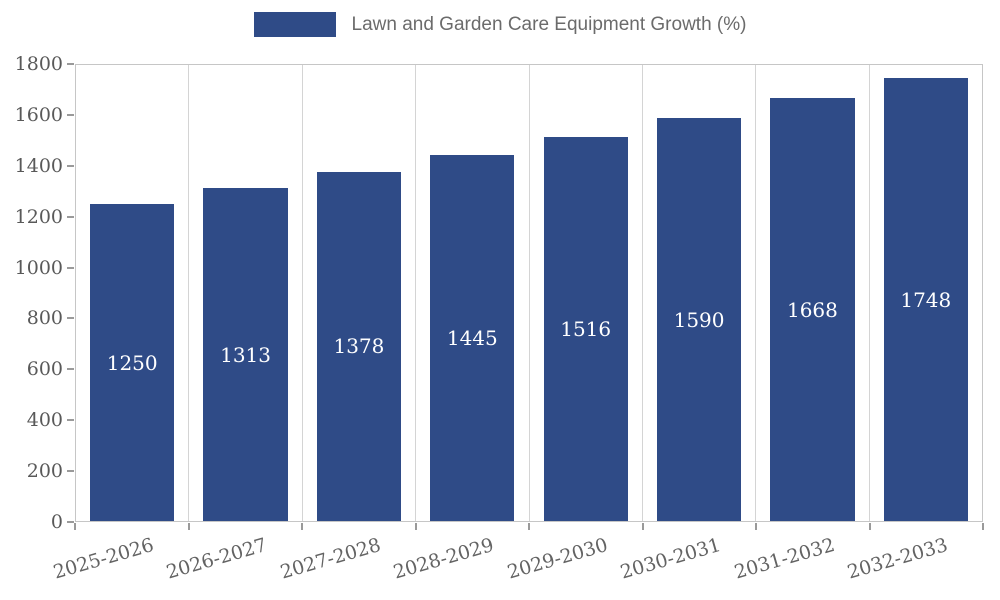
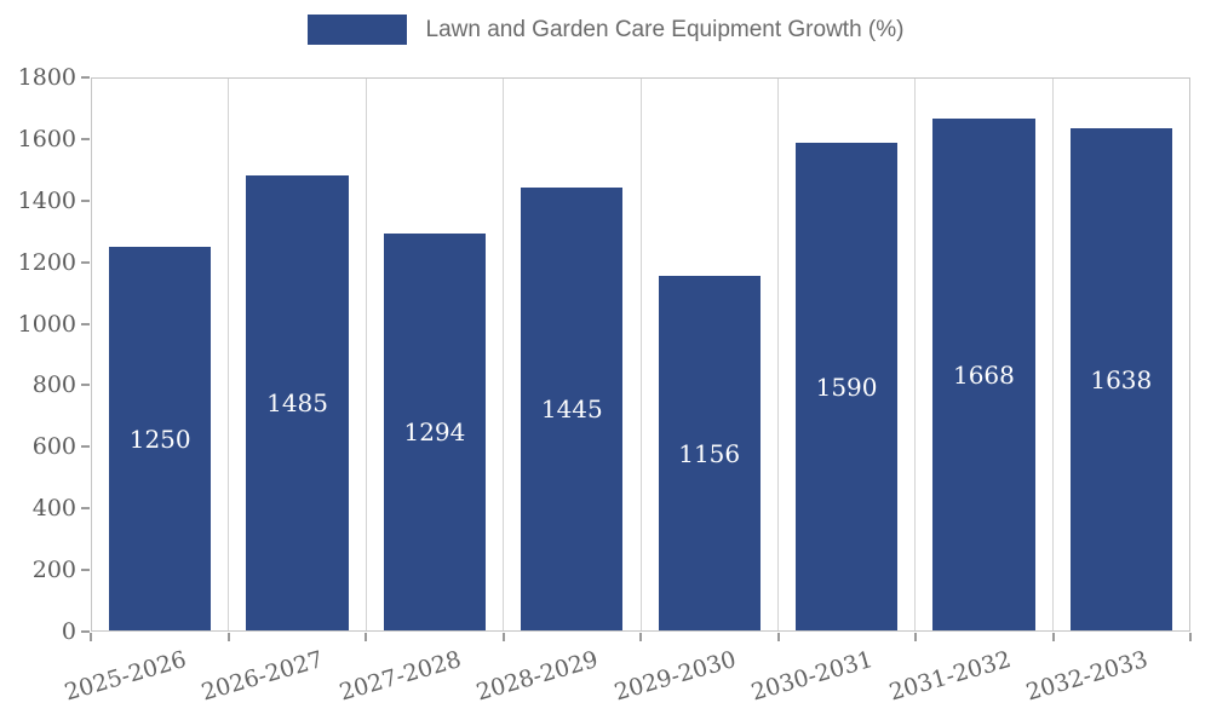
2026-2027: 1313 -> 1485
2027-2028: 1378 -> 1294
2029-2030: 1516 -> 1156
2032-2033: 1748 -> 1638
